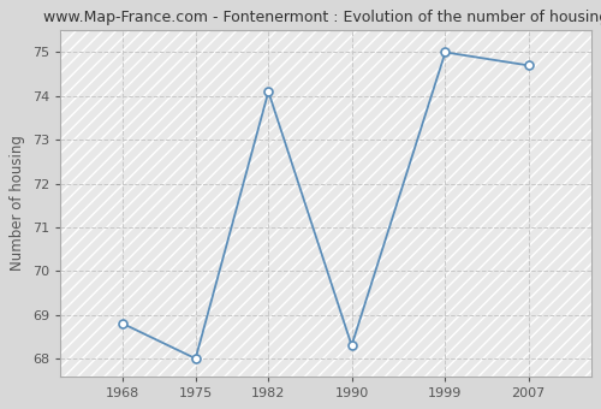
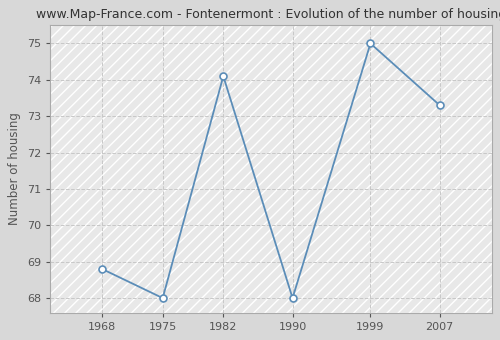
1990: 68.3 -> 68.0
2007: 74.7 -> 73.3
